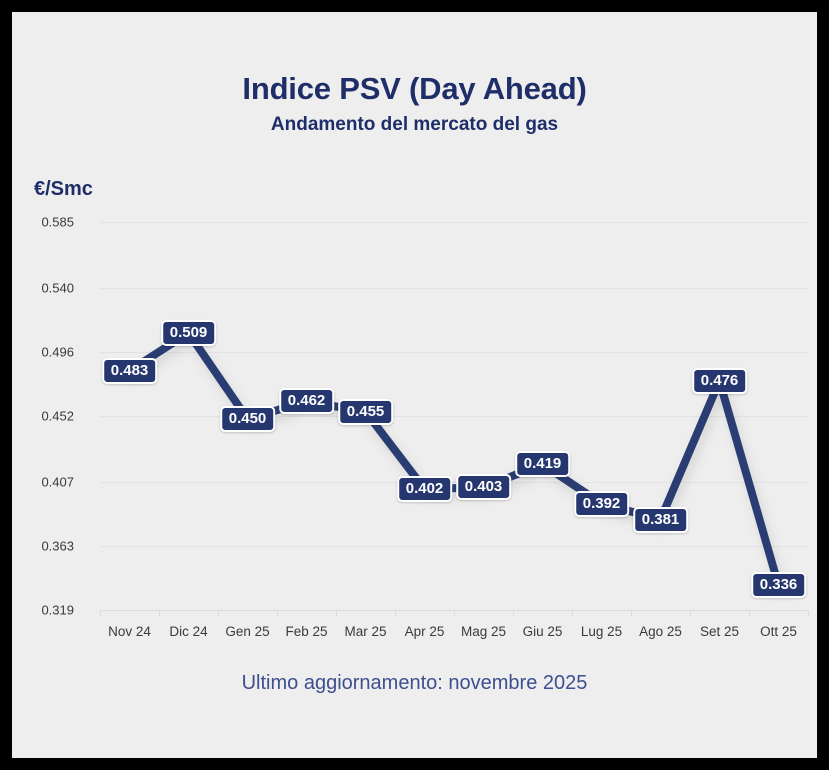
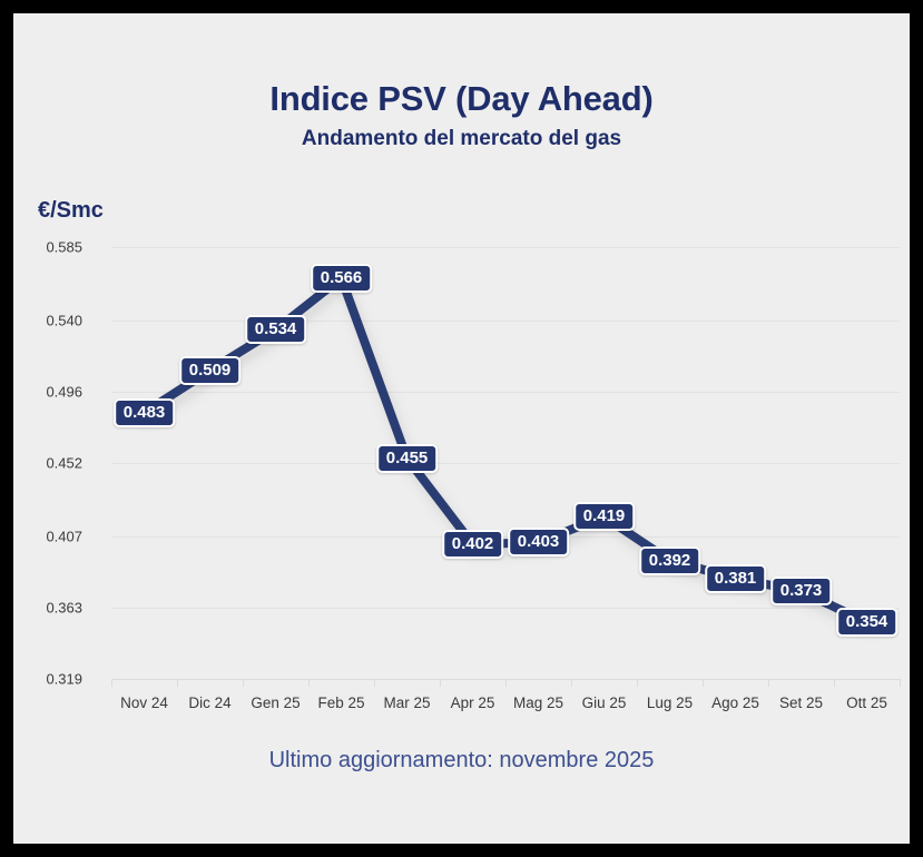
Gen 25: 0.450 -> 0.534
Feb 25: 0.462 -> 0.566
Set 25: 0.476 -> 0.373
Ott 25: 0.336 -> 0.354
